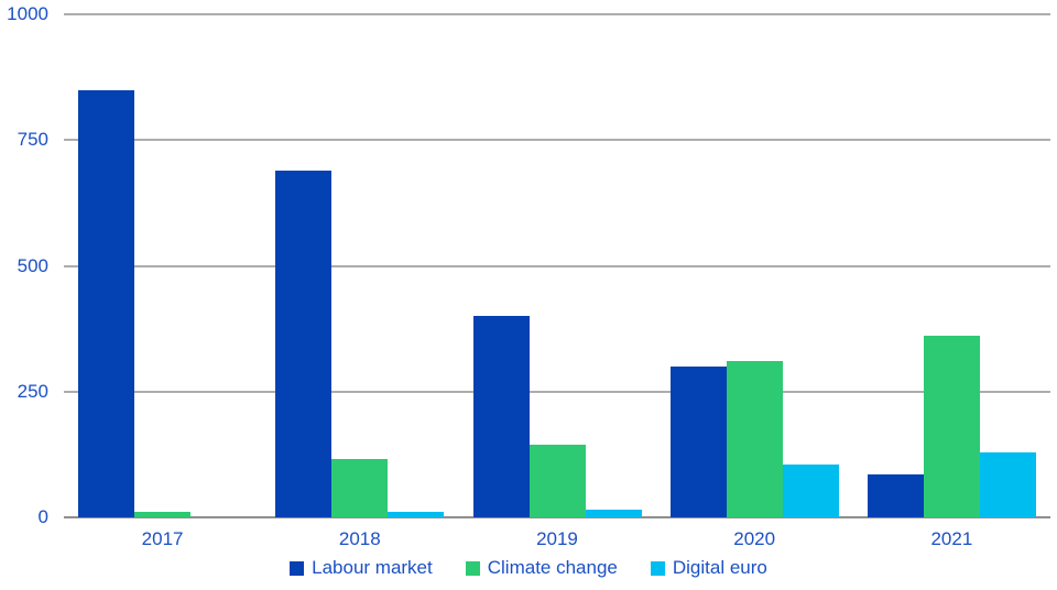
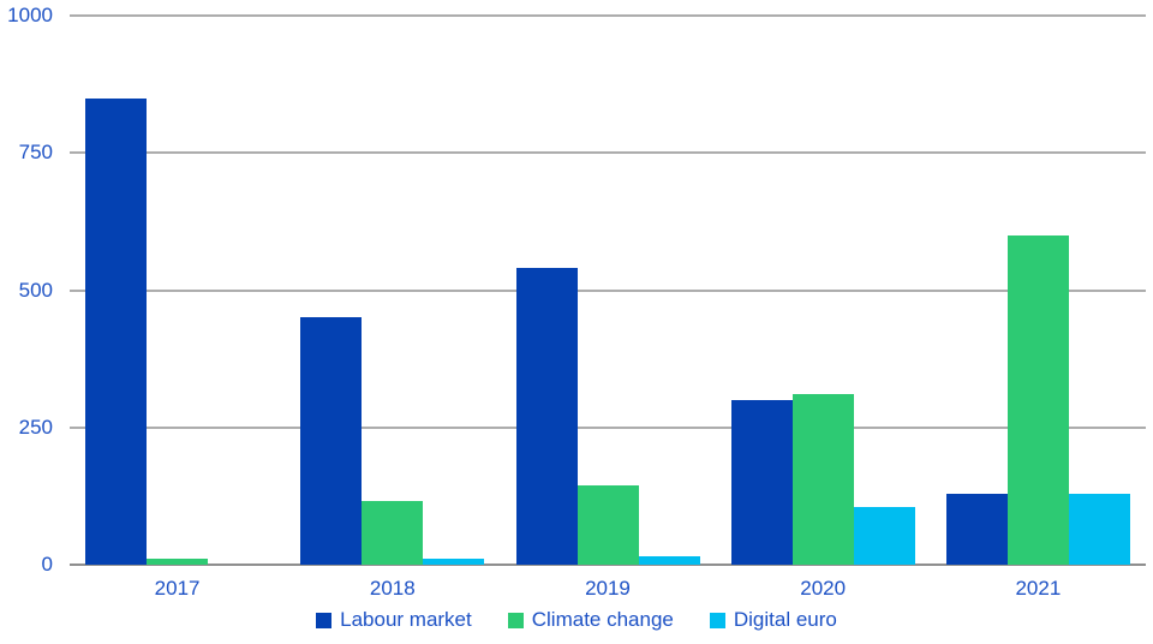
Labour market/2018: 690 -> 450
Labour market/2019: 400 -> 540
Labour market/2021: 80 -> 130
Climate change/2021: 360 -> 600
